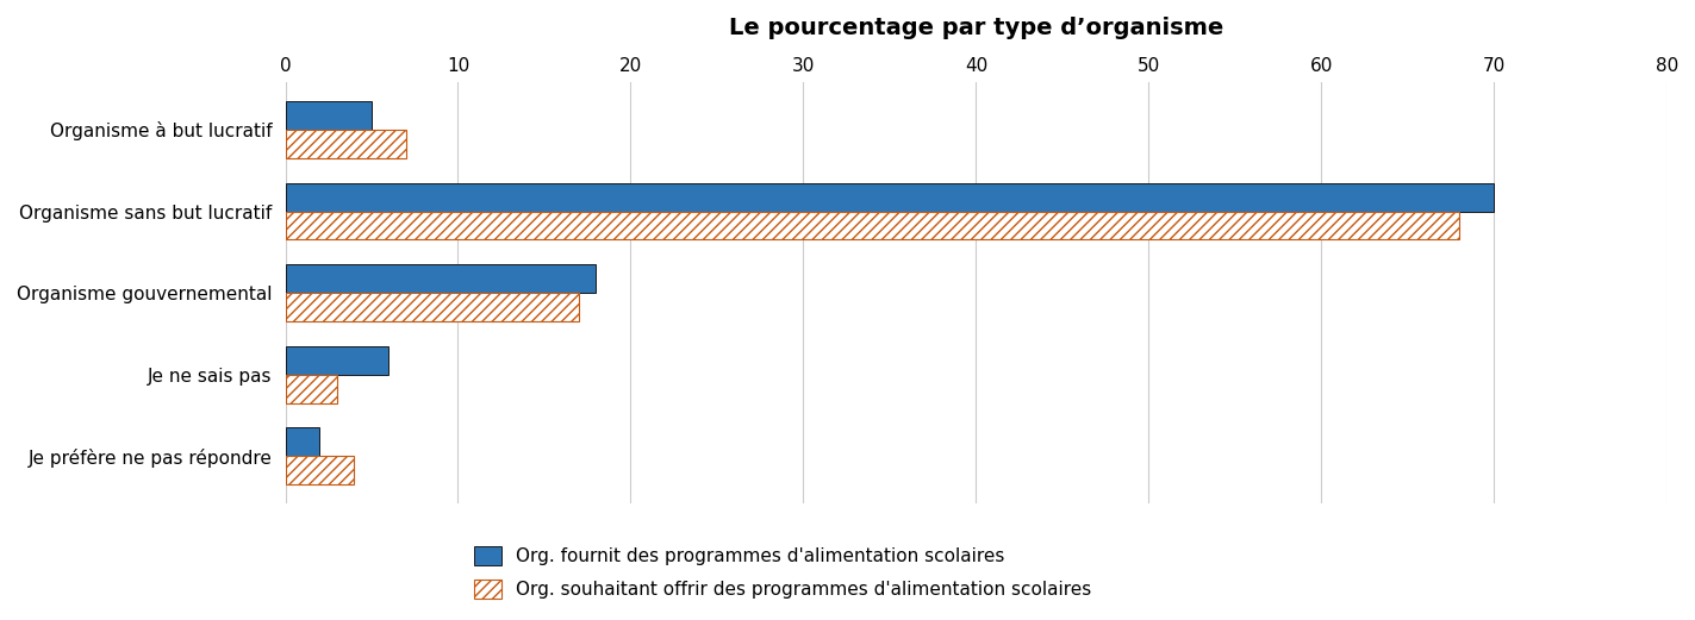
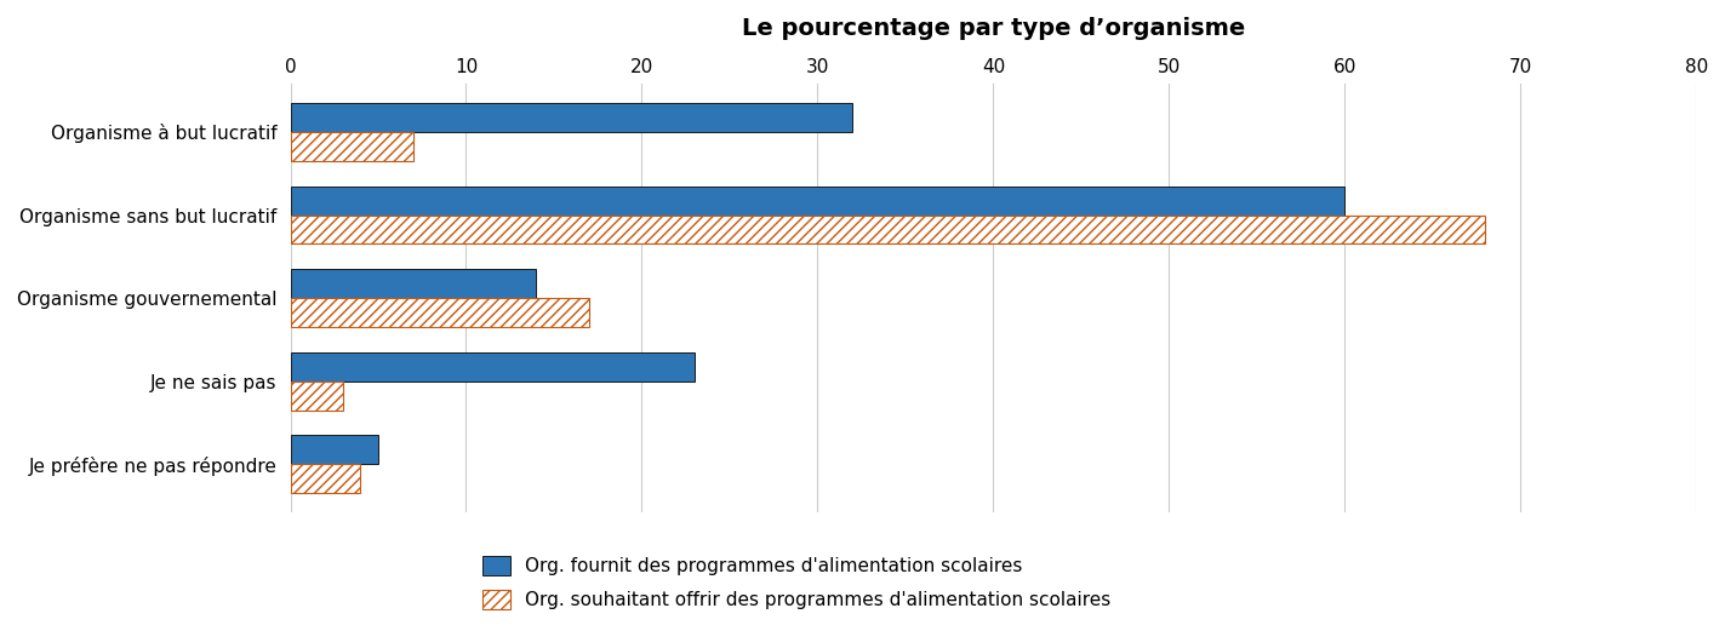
Org. fournit des programmes d'alimentation scolaires/Organisme à but lucratif: 5 -> 32
Org. fournit des programmes d'alimentation scolaires/Organisme sans but lucratif: 70 -> 60
Org. fournit des programmes d'alimentation scolaires/Organisme gouvernemental: 18 -> 14
Org. fournit des programmes d'alimentation scolaires/Je ne sais pas: 6 -> 23
Org. fournit des programmes d'alimentation scolaires/Je préfère ne pas répondre: 2 -> 5
